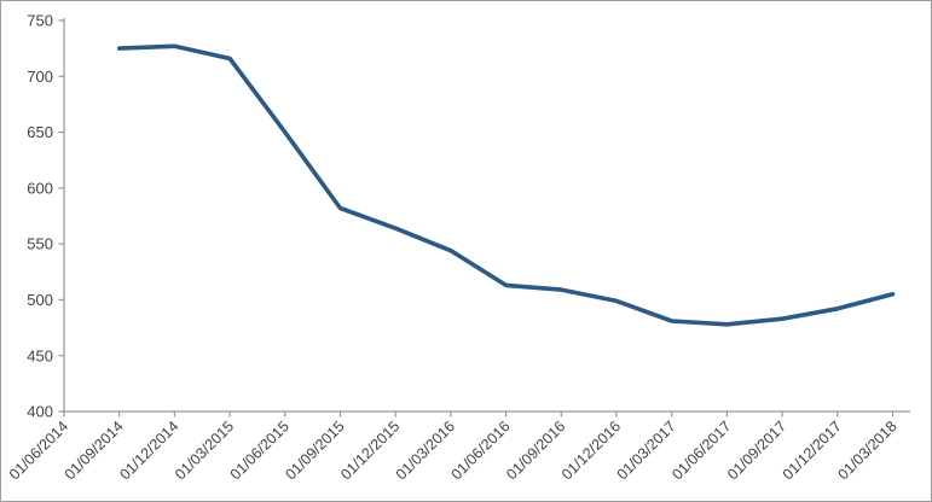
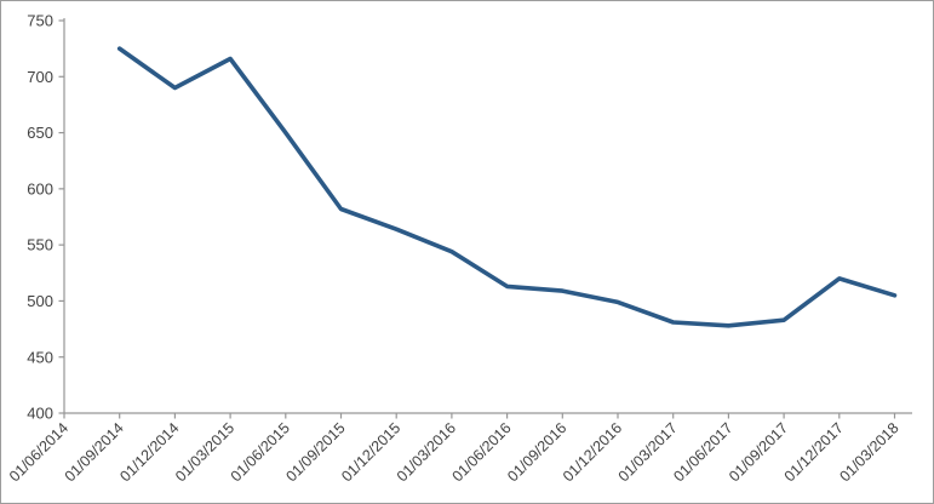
01/12/2014: 730 -> 690
01/12/2017: 490 -> 520
